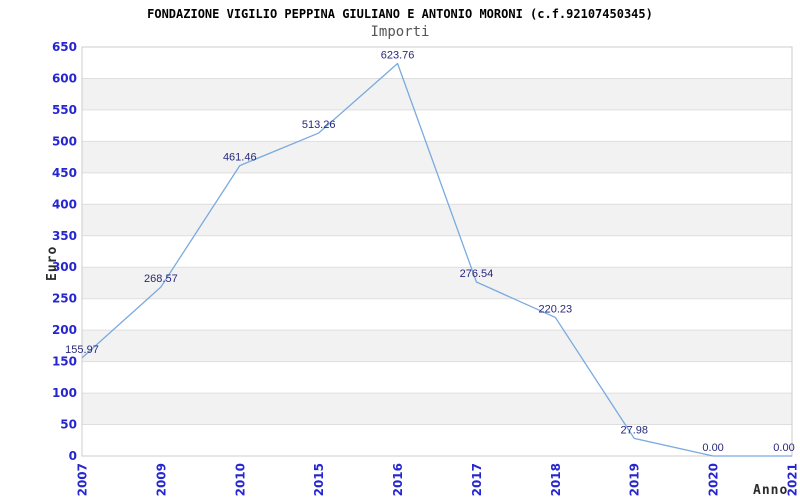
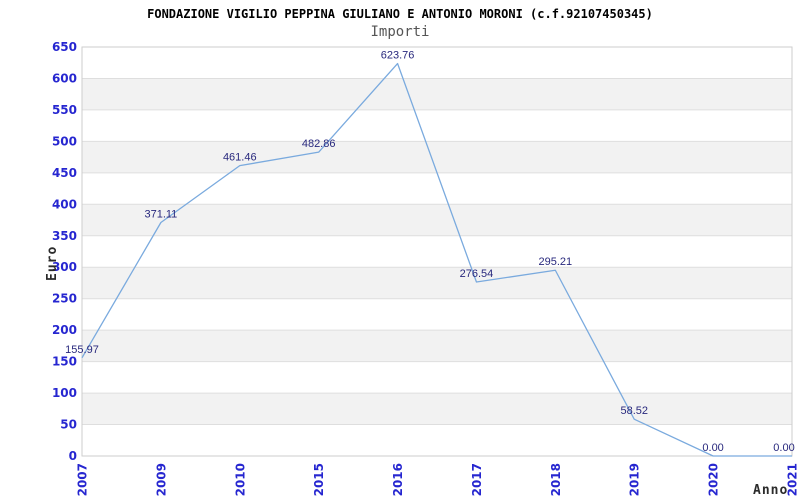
2009: 268.57 -> 371.11
2015: 513.26 -> 482.86
2018: 220.23 -> 295.21
2019: 27.98 -> 58.52
